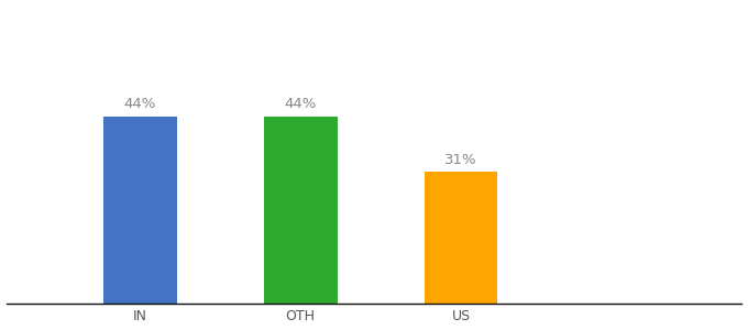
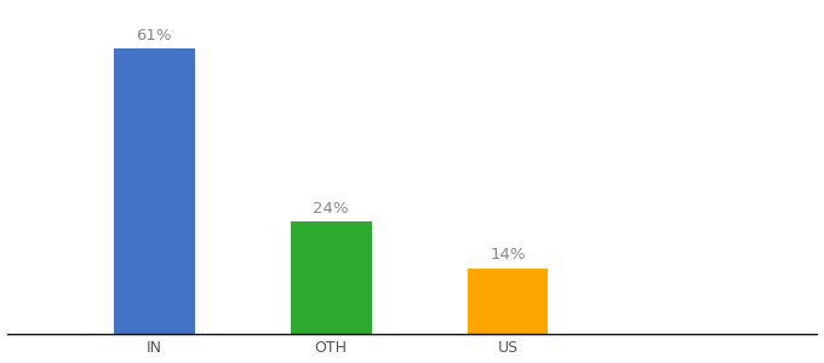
IN: 44% -> 61%
OTH: 44% -> 24%
US: 31% -> 14%
